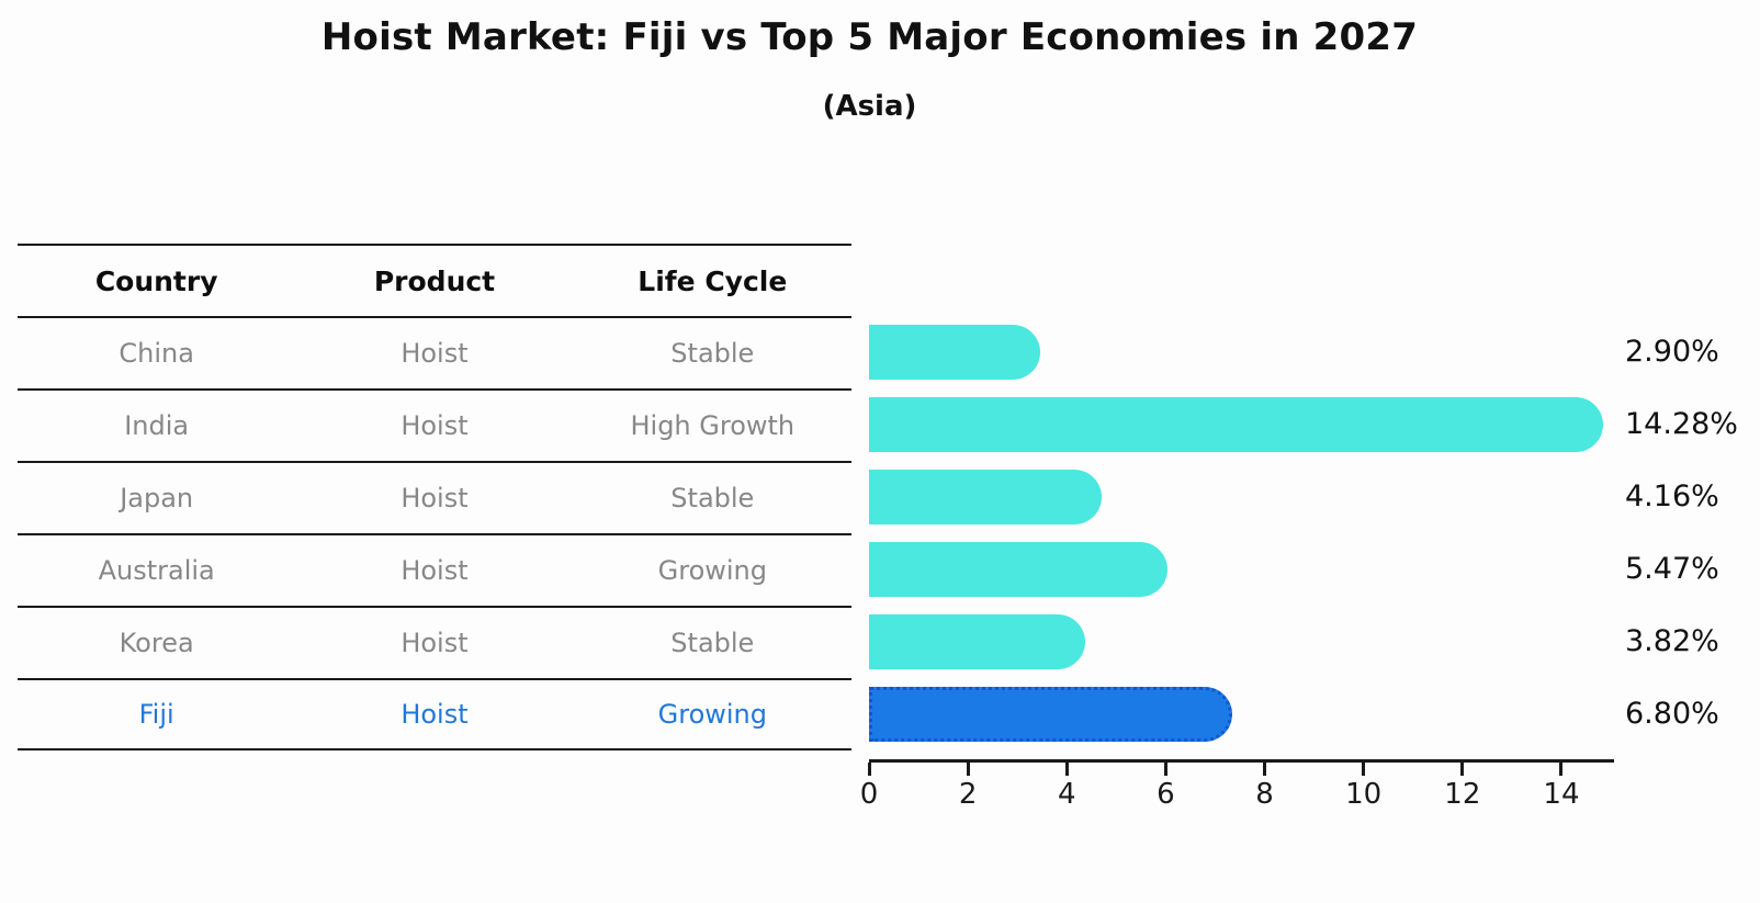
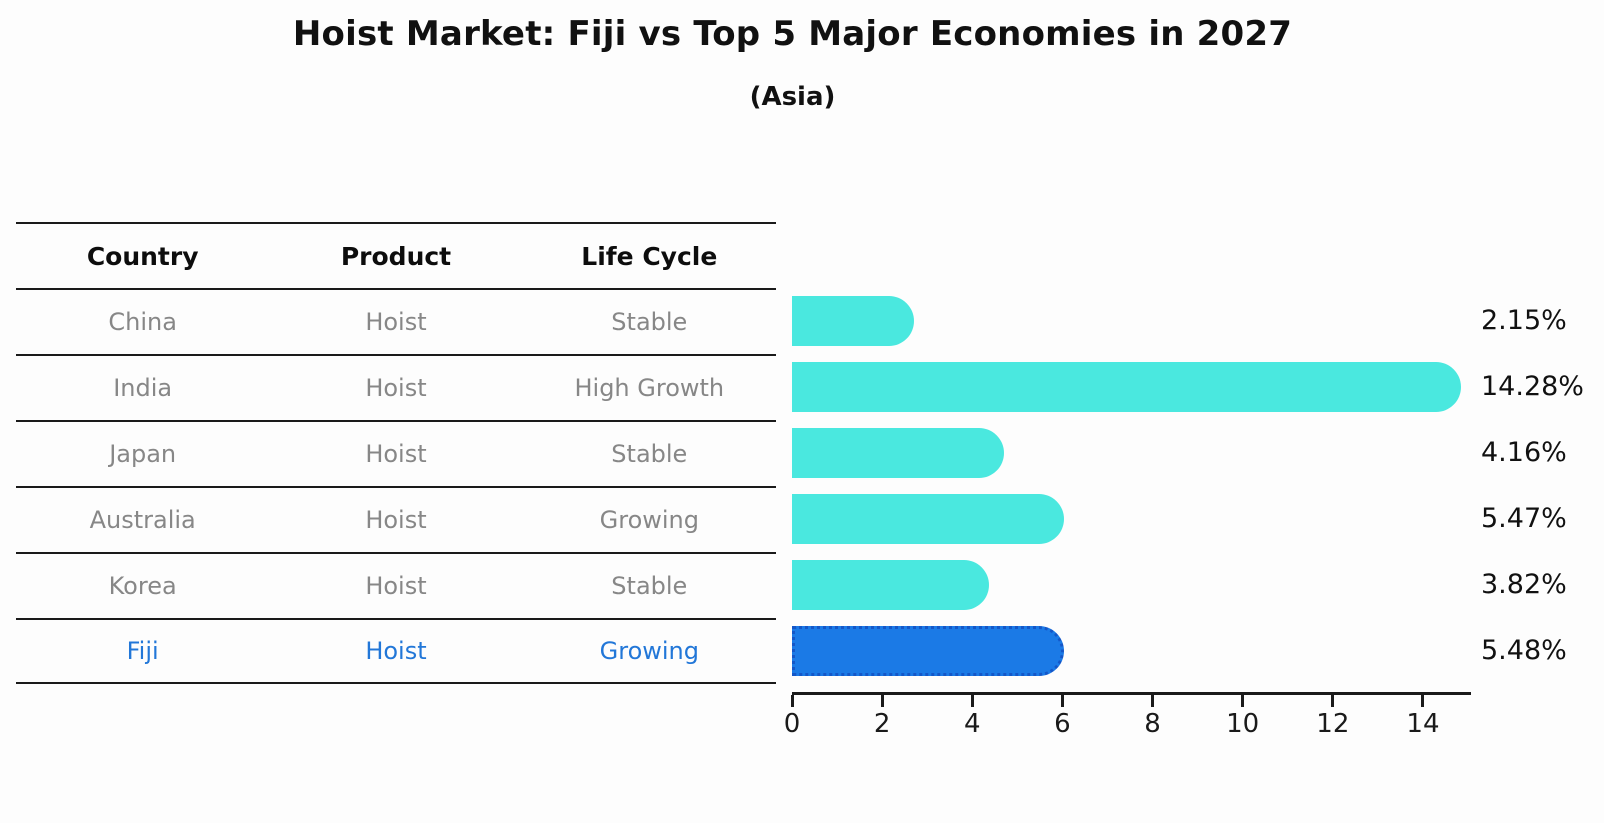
China: 2.90% -> 2.15%
Fiji: 6.80% -> 5.48%
